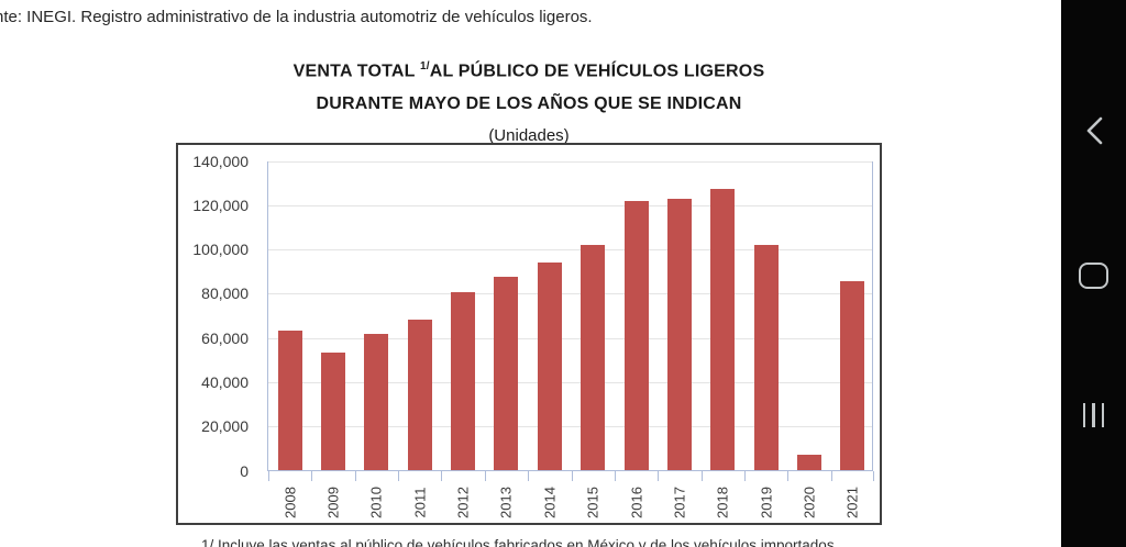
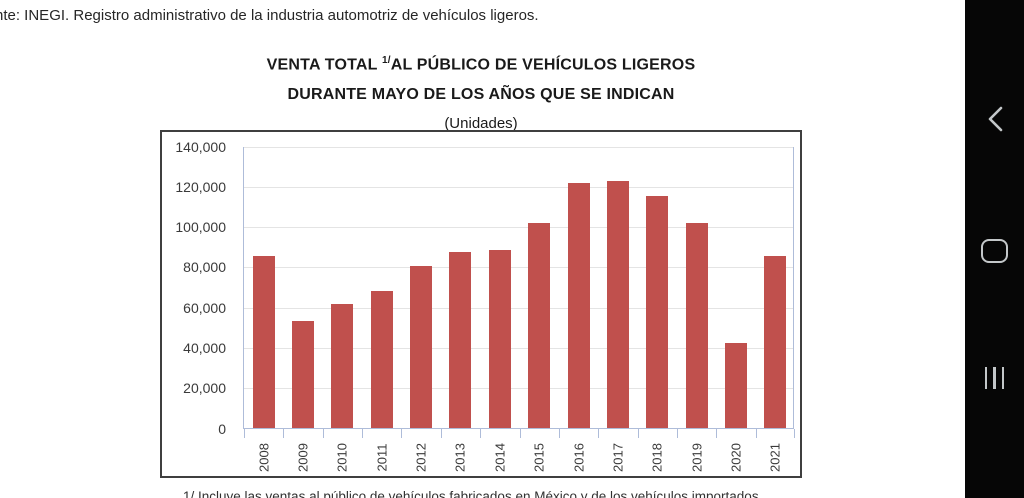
2008: 63000 -> 86000
2014: 94000 -> 88000
2018: 127000 -> 115000
2020: 7000 -> 42000
